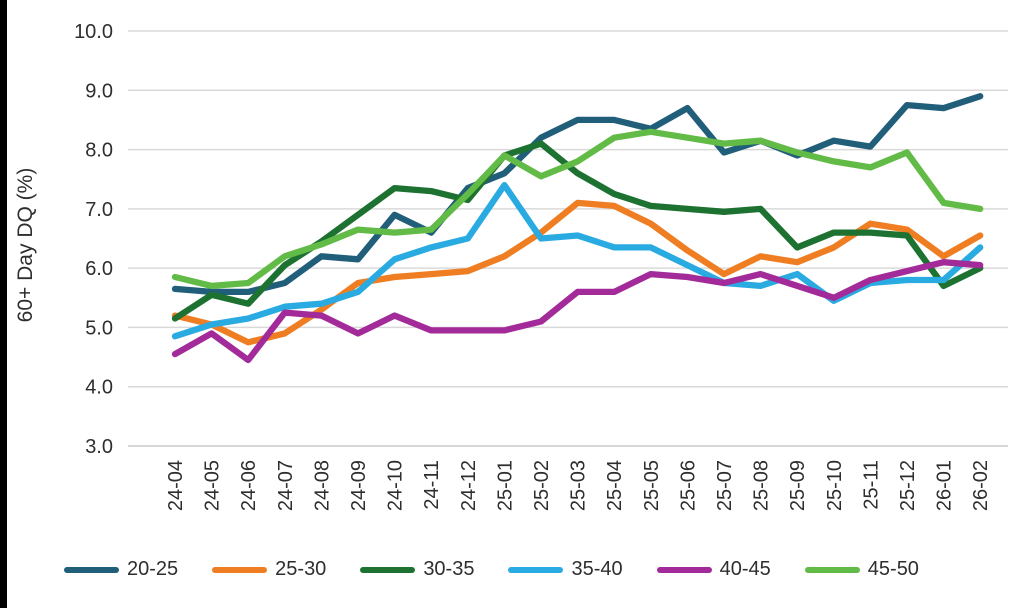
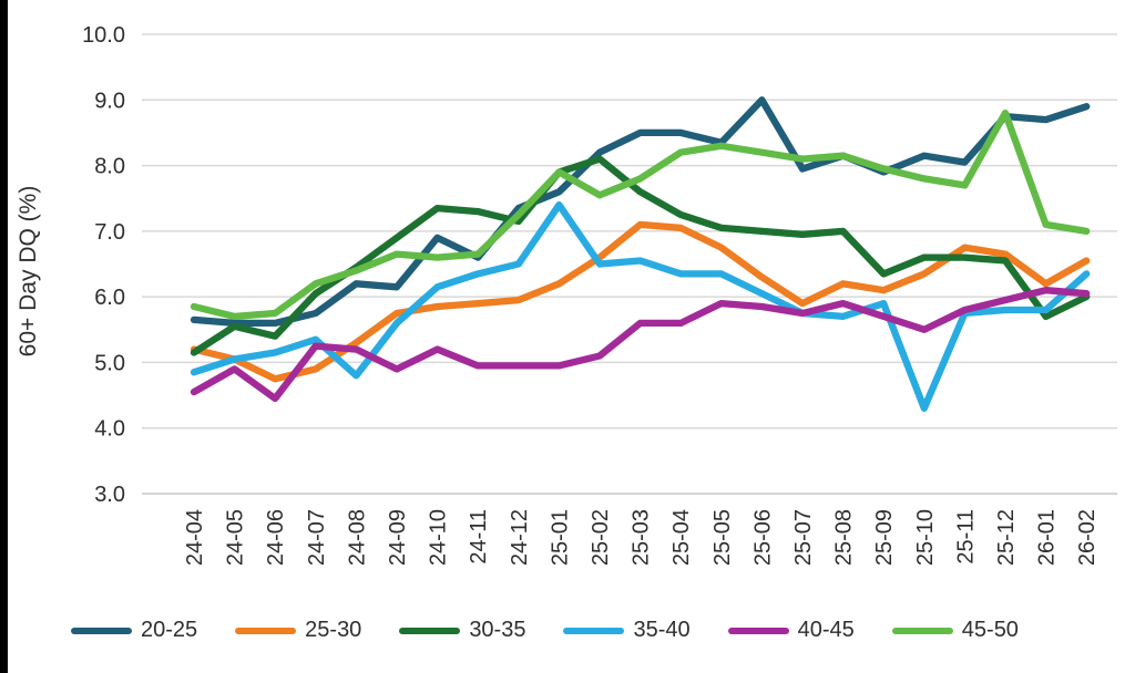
35-40/24-08: 5.4 -> 4.8
20-25/25-06: 8.7 -> 9.0
35-40/25-10: 5.5 -> 4.3
45-50/25-12: 8.0 -> 8.8
